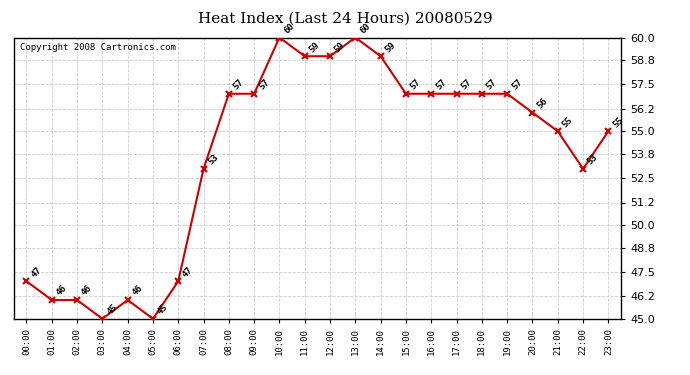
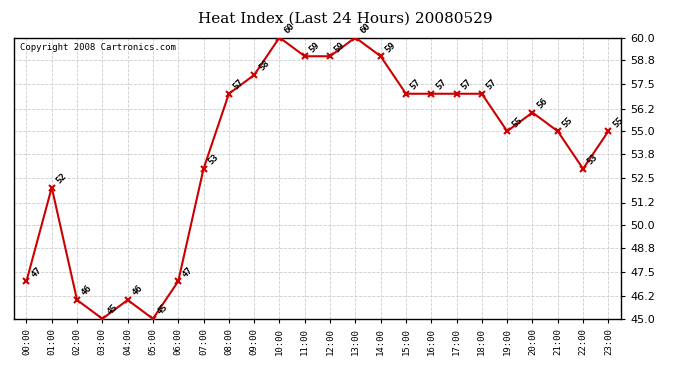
01:00: 46 -> 52
09:00: 57 -> 58
19:00: 57 -> 55
